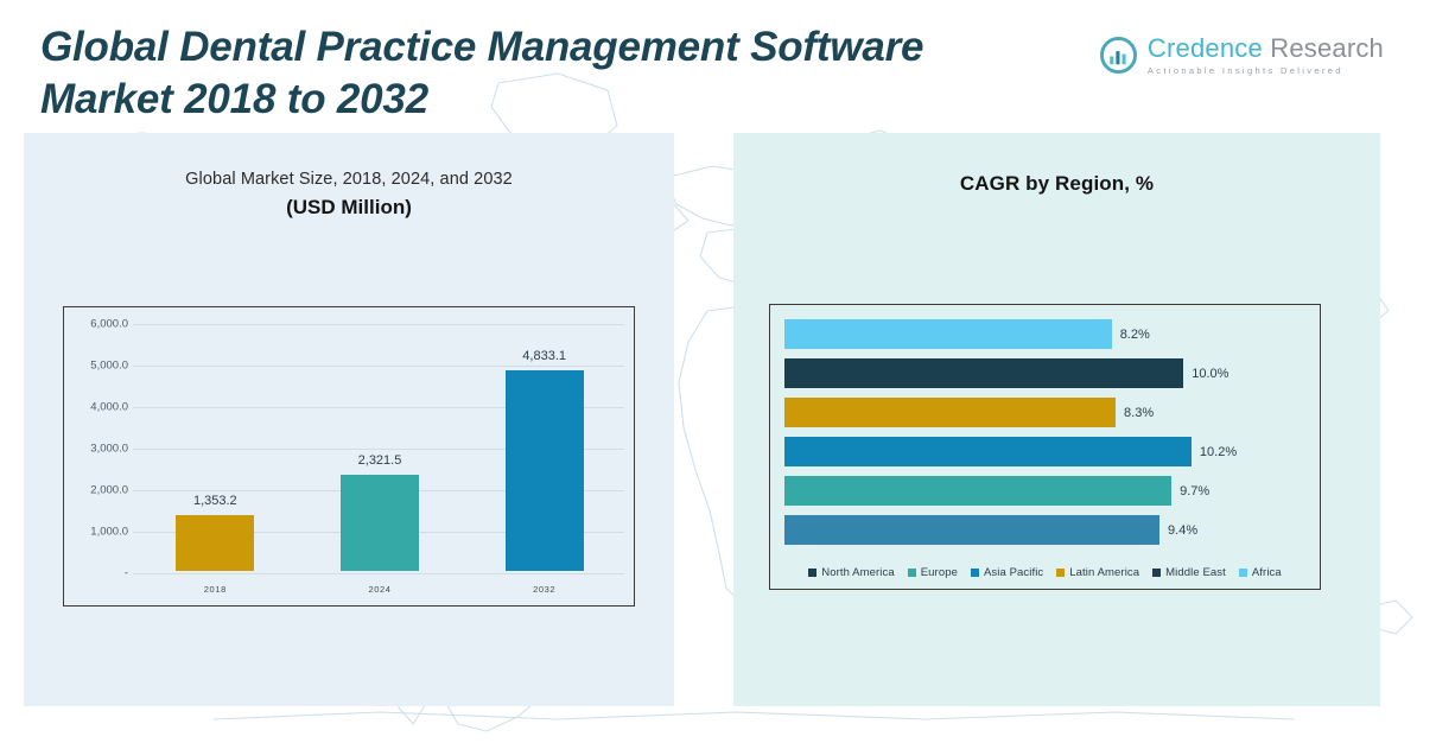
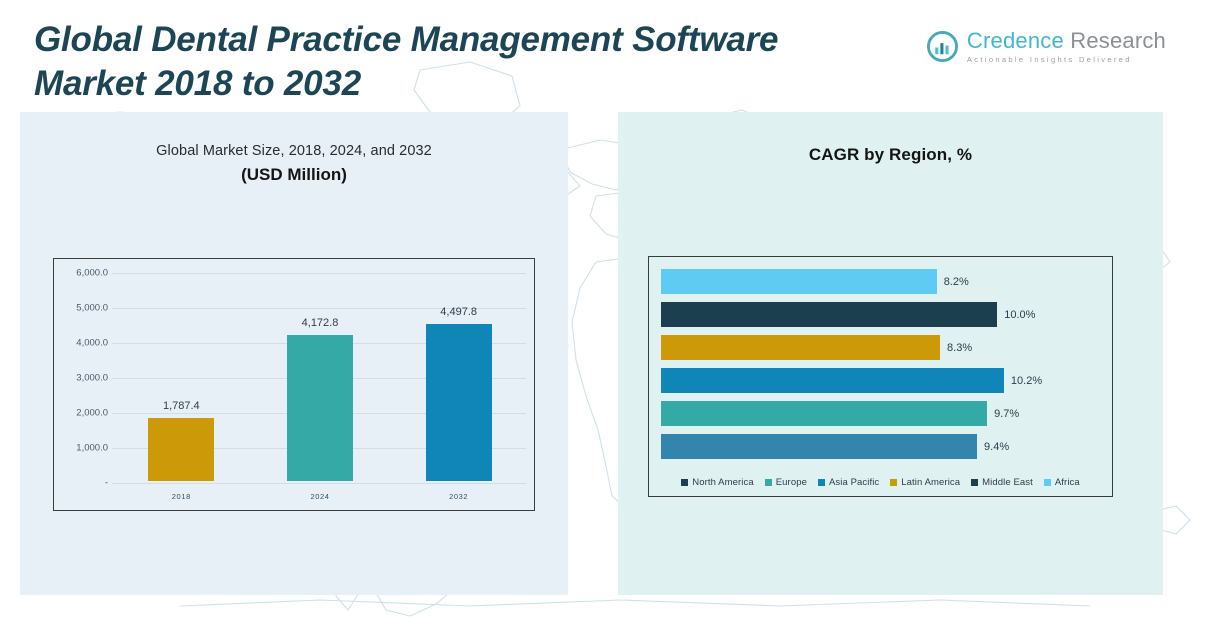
Global Market Size, 2018, 2024, and 2032 (USD Million)/2018: 1,353.2 -> 1,787.4
Global Market Size, 2018, 2024, and 2032 (USD Million)/2024: 2,321.5 -> 4,172.8
Global Market Size, 2018, 2024, and 2032 (USD Million)/2032: 4,833.1 -> 4,497.8
